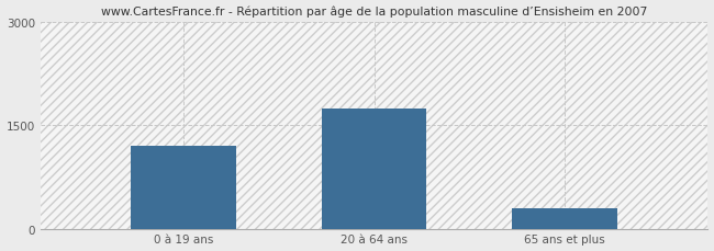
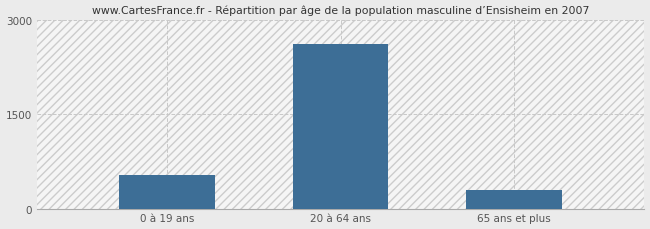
0 à 19 ans: 1200 -> 540
20 à 64 ans: 1750 -> 2620
